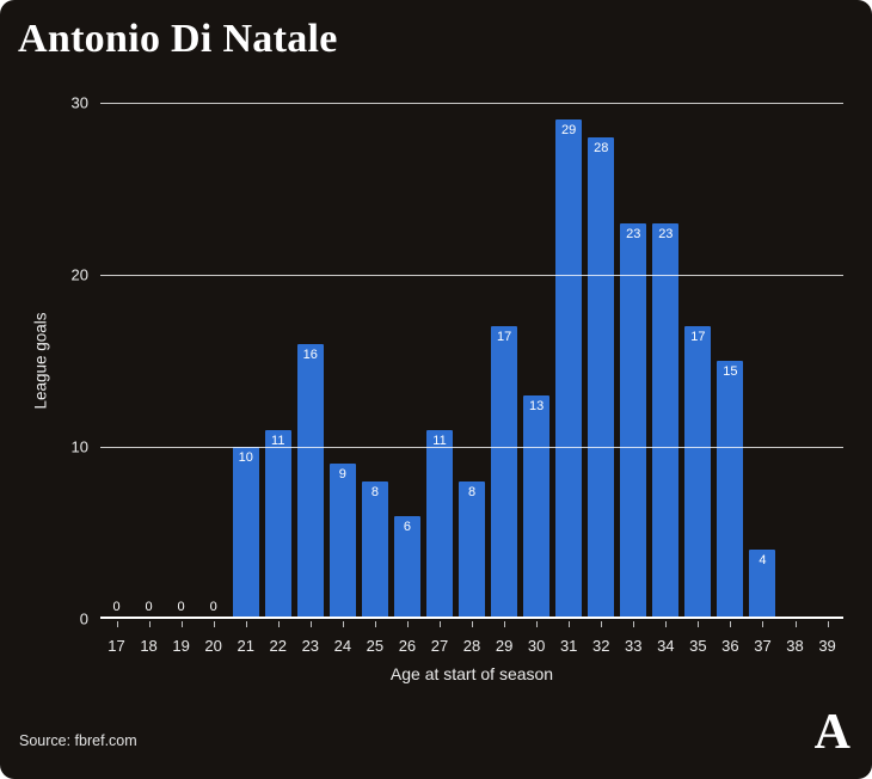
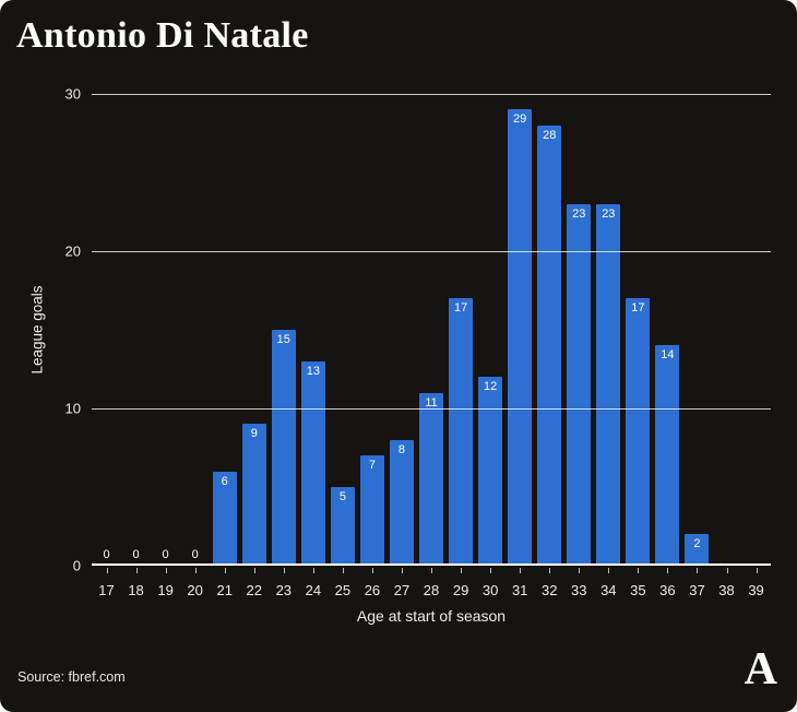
21: 10 -> 6
22: 11 -> 9
23: 16 -> 15
24: 9 -> 13
25: 8 -> 5
26: 6 -> 7
27: 11 -> 8
28: 8 -> 11
30: 13 -> 12
36: 15 -> 14
37: 4 -> 2
